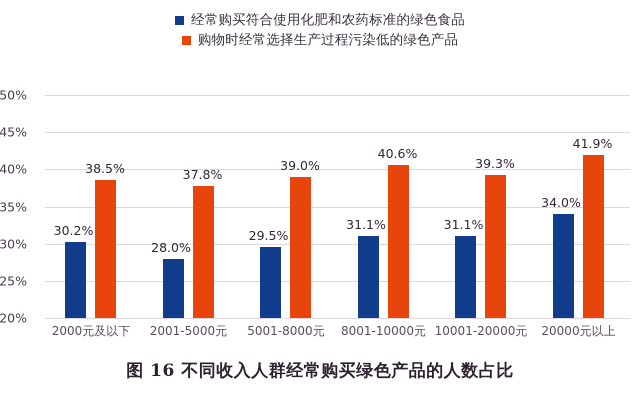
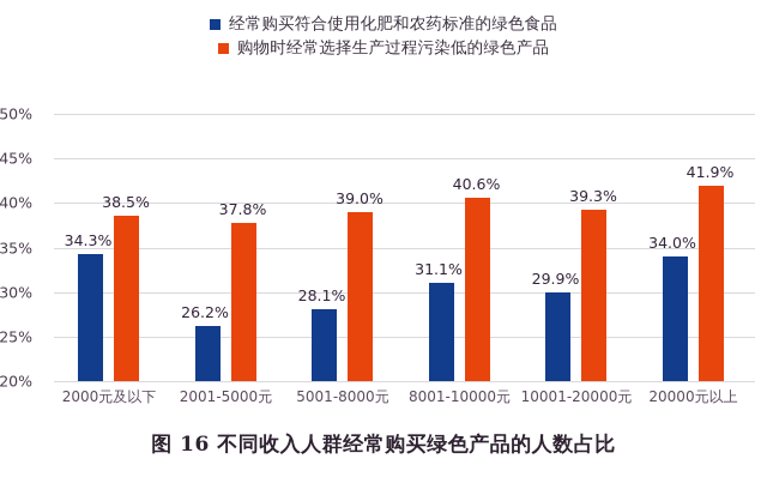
经常购买符合使用化肥和农药标准的绿色食品/2000元及以下: 30.2% -> 34.3%
经常购买符合使用化肥和农药标准的绿色食品/2001-5000元: 28.0% -> 26.2%
经常购买符合使用化肥和农药标准的绿色食品/5001-8000元: 29.5% -> 28.1%
经常购买符合使用化肥和农药标准的绿色食品/10001-20000元: 31.1% -> 29.9%
